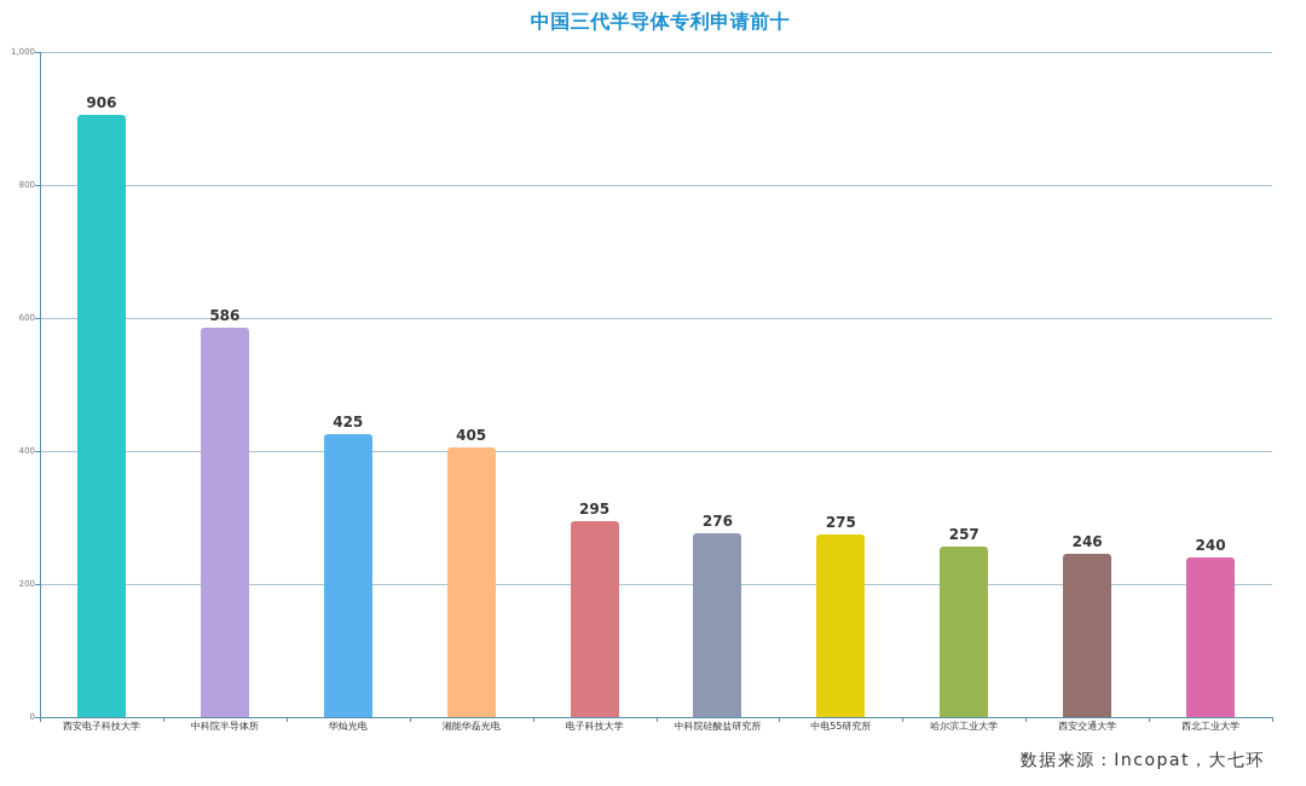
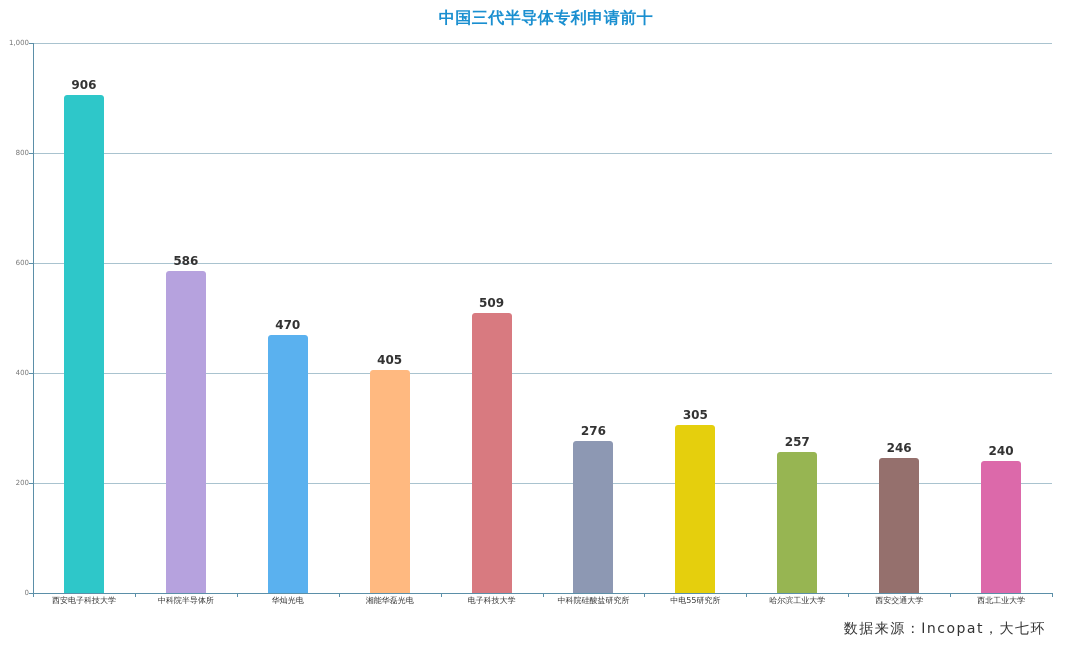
华灿光电: 425 -> 470
电子科技大学: 295 -> 509
中电55研究所: 275 -> 305
